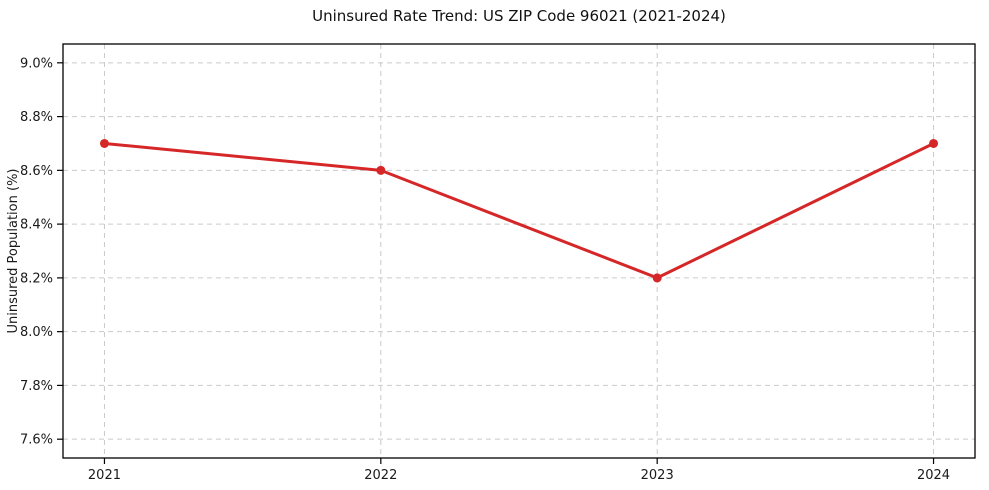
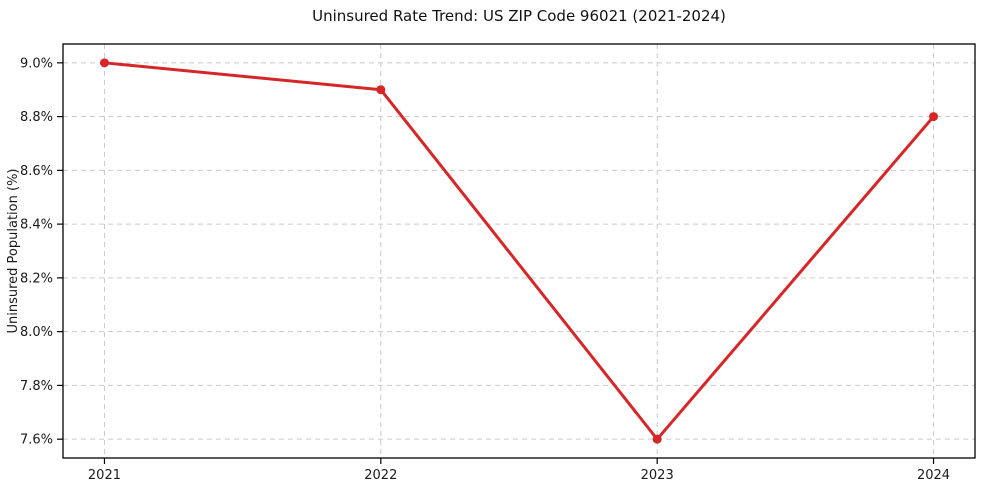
2021: 8.7% -> 9.0%
2022: 8.6% -> 8.9%
2023: 8.2% -> 7.6%
2024: 8.7% -> 8.8%
